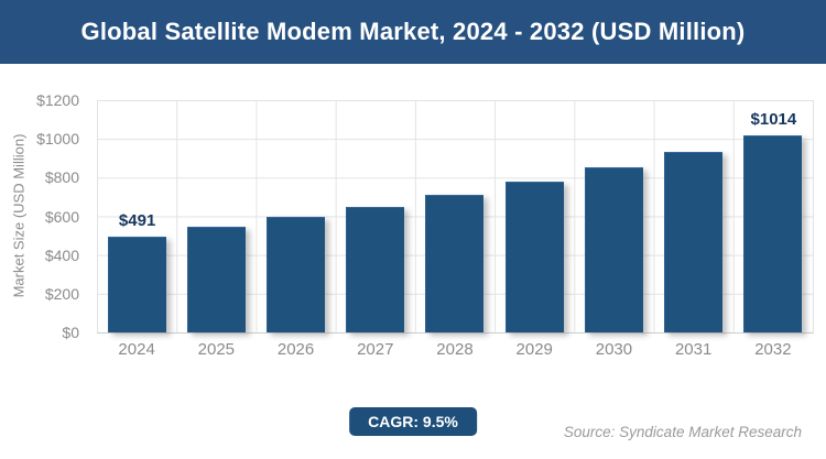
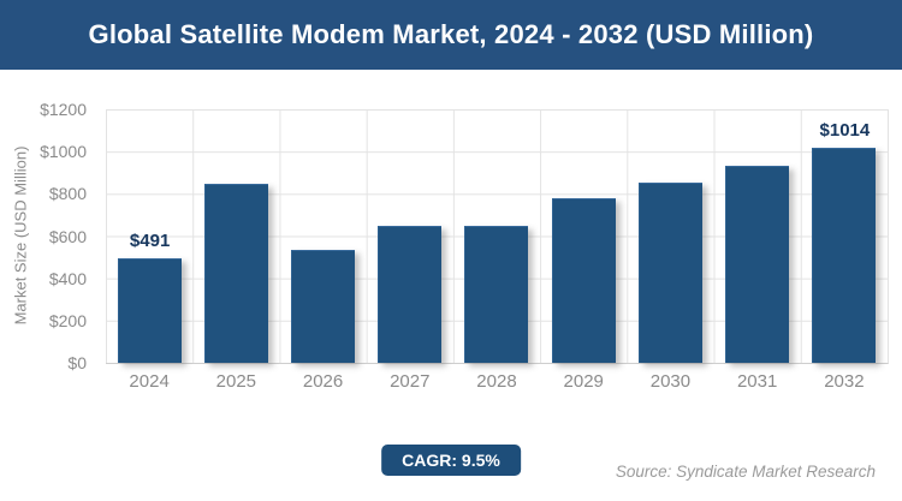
2025: $540 -> $840
2026: $590 -> $530
2028: $710 -> $640
